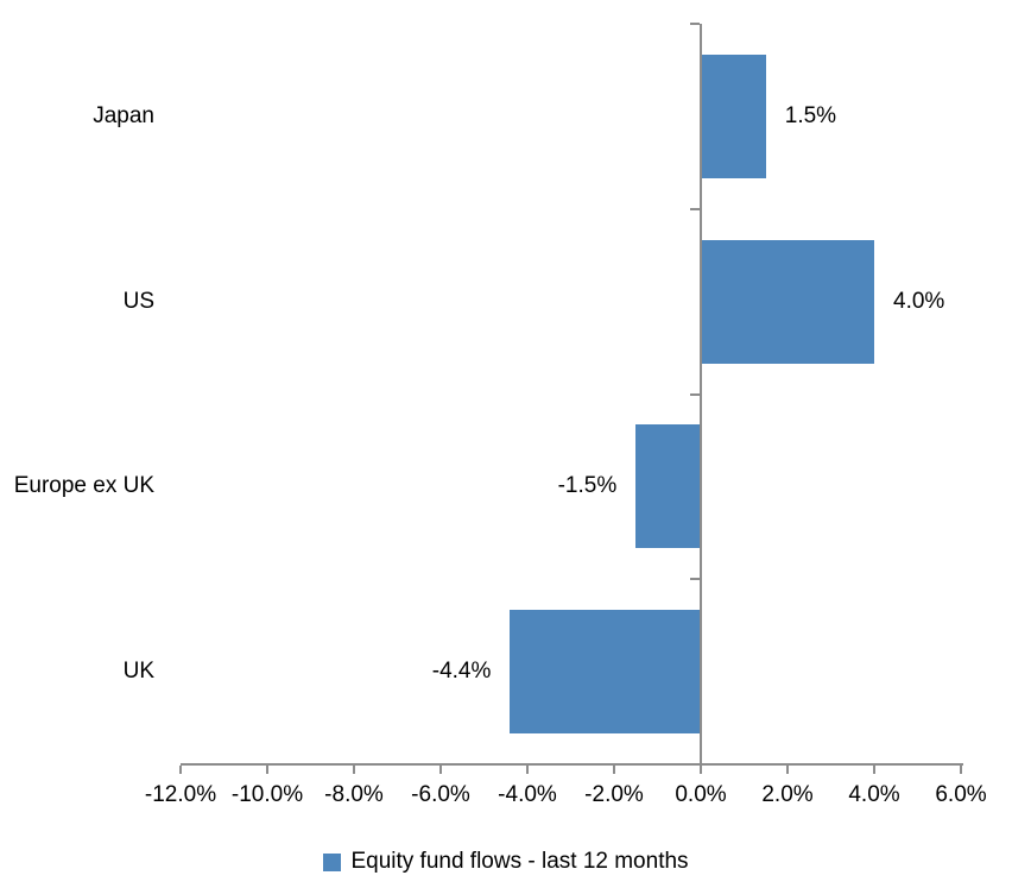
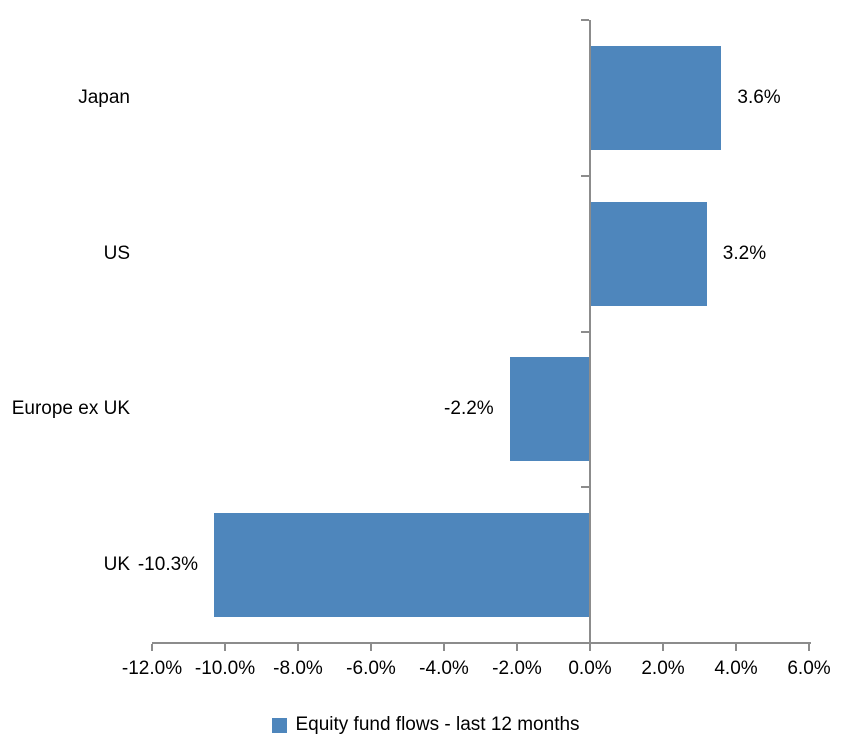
Japan: 1.5% -> 3.6%
US: 4.0% -> 3.2%
Europe ex UK: -1.5% -> -2.2%
UK: -4.4% -> -10.3%
